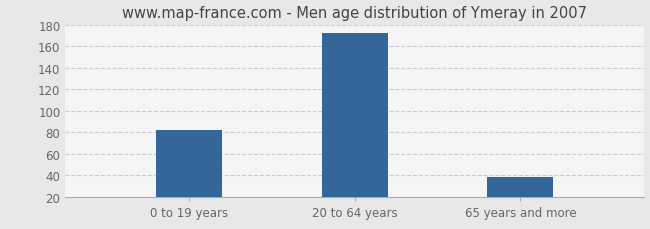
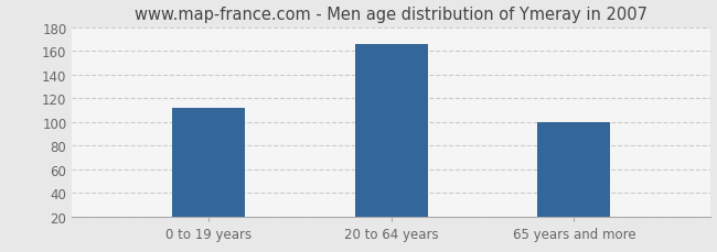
0 to 19 years: 82 -> 112
20 to 64 years: 172 -> 166
65 years and more: 38 -> 100
